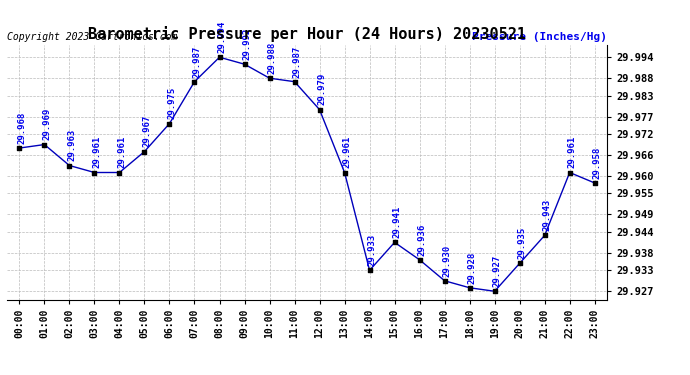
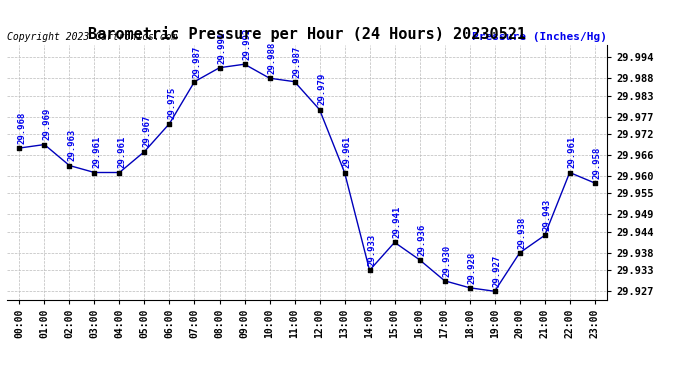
08:00: 29.994 -> 29.991
20:00: 29.935 -> 29.938
